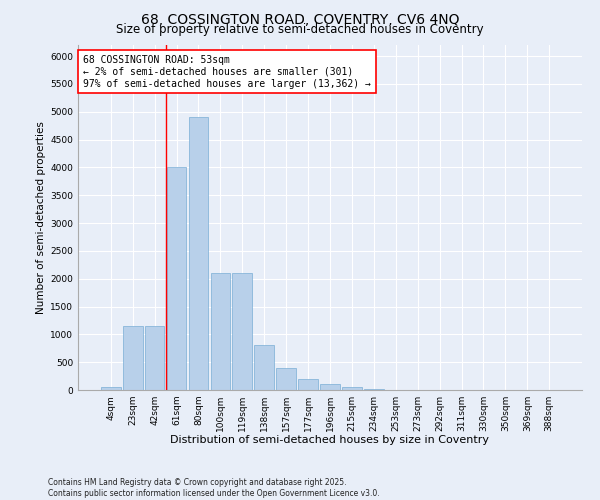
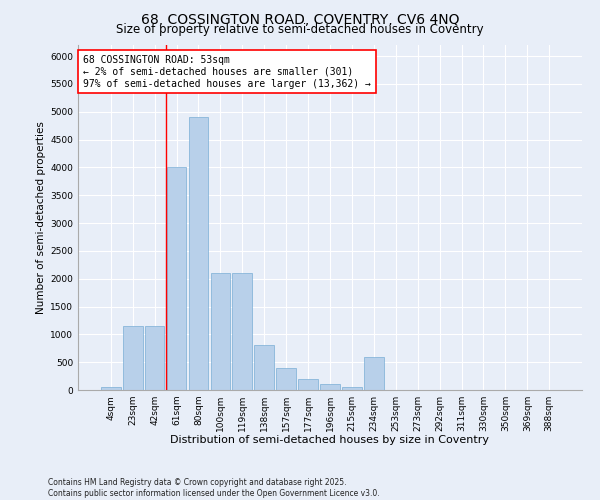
234sqm: 20 -> 600
